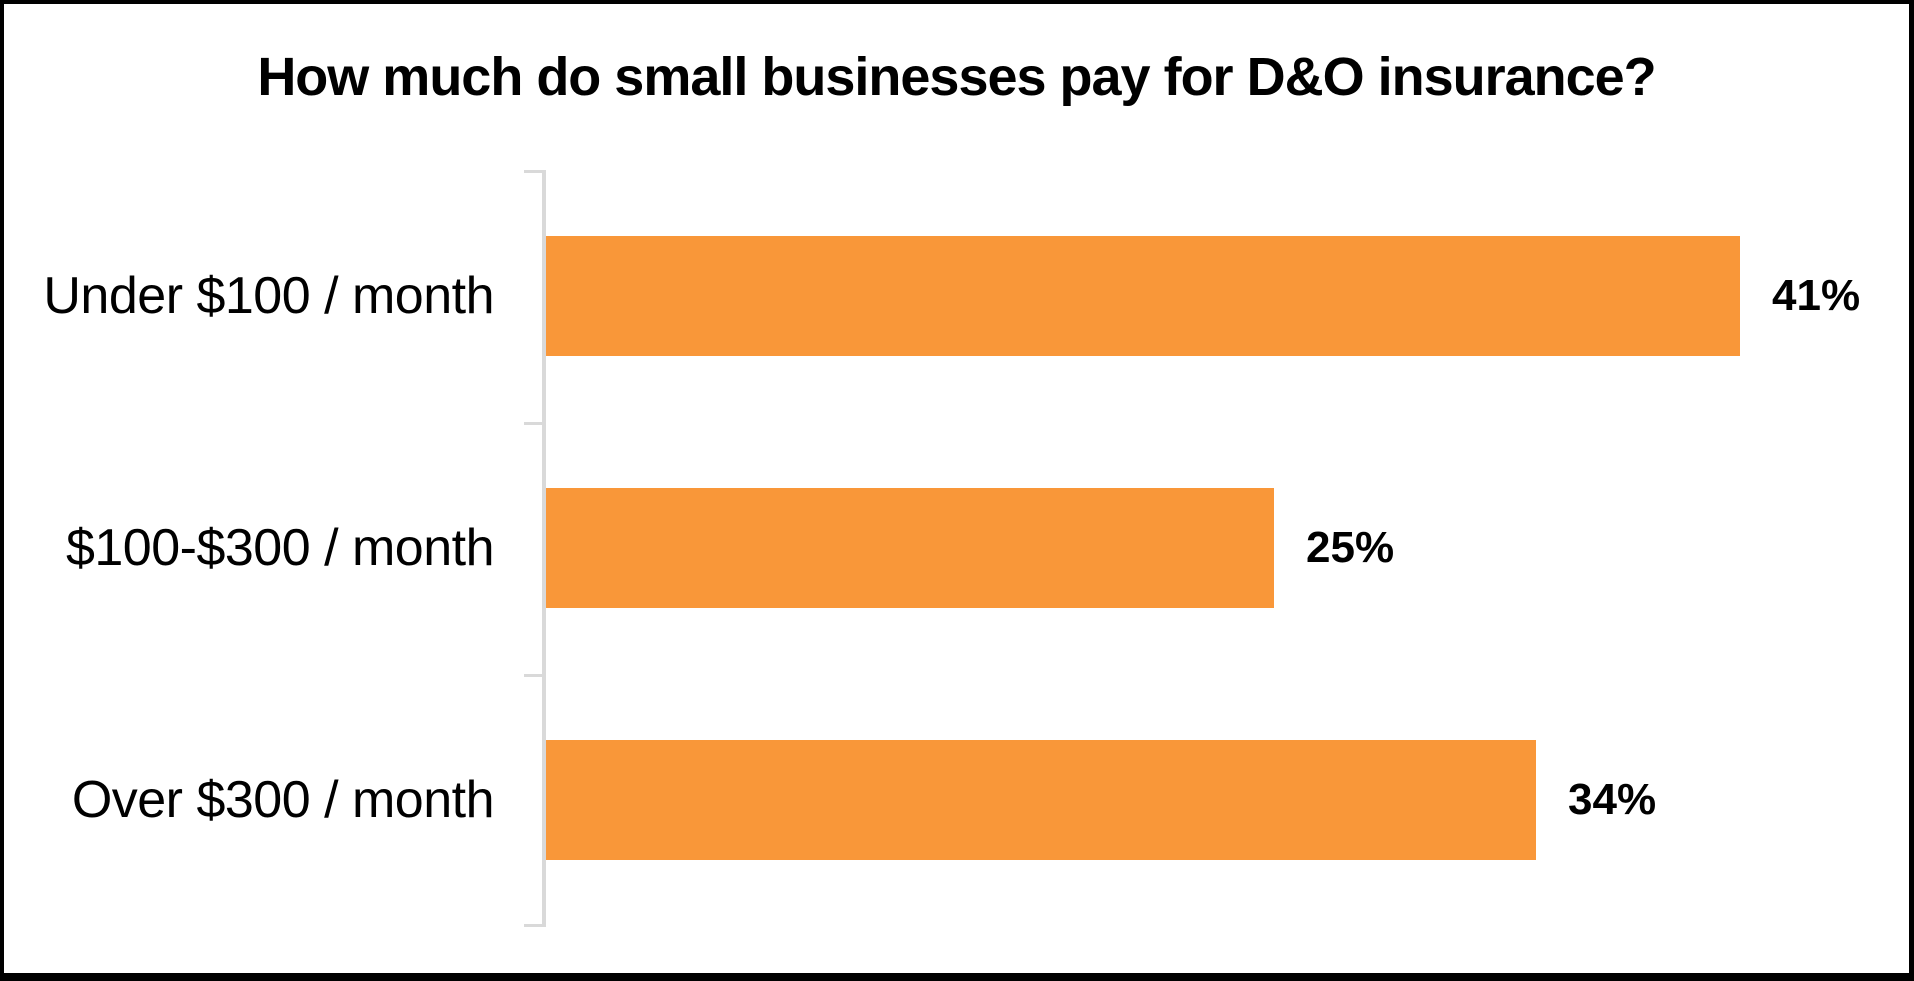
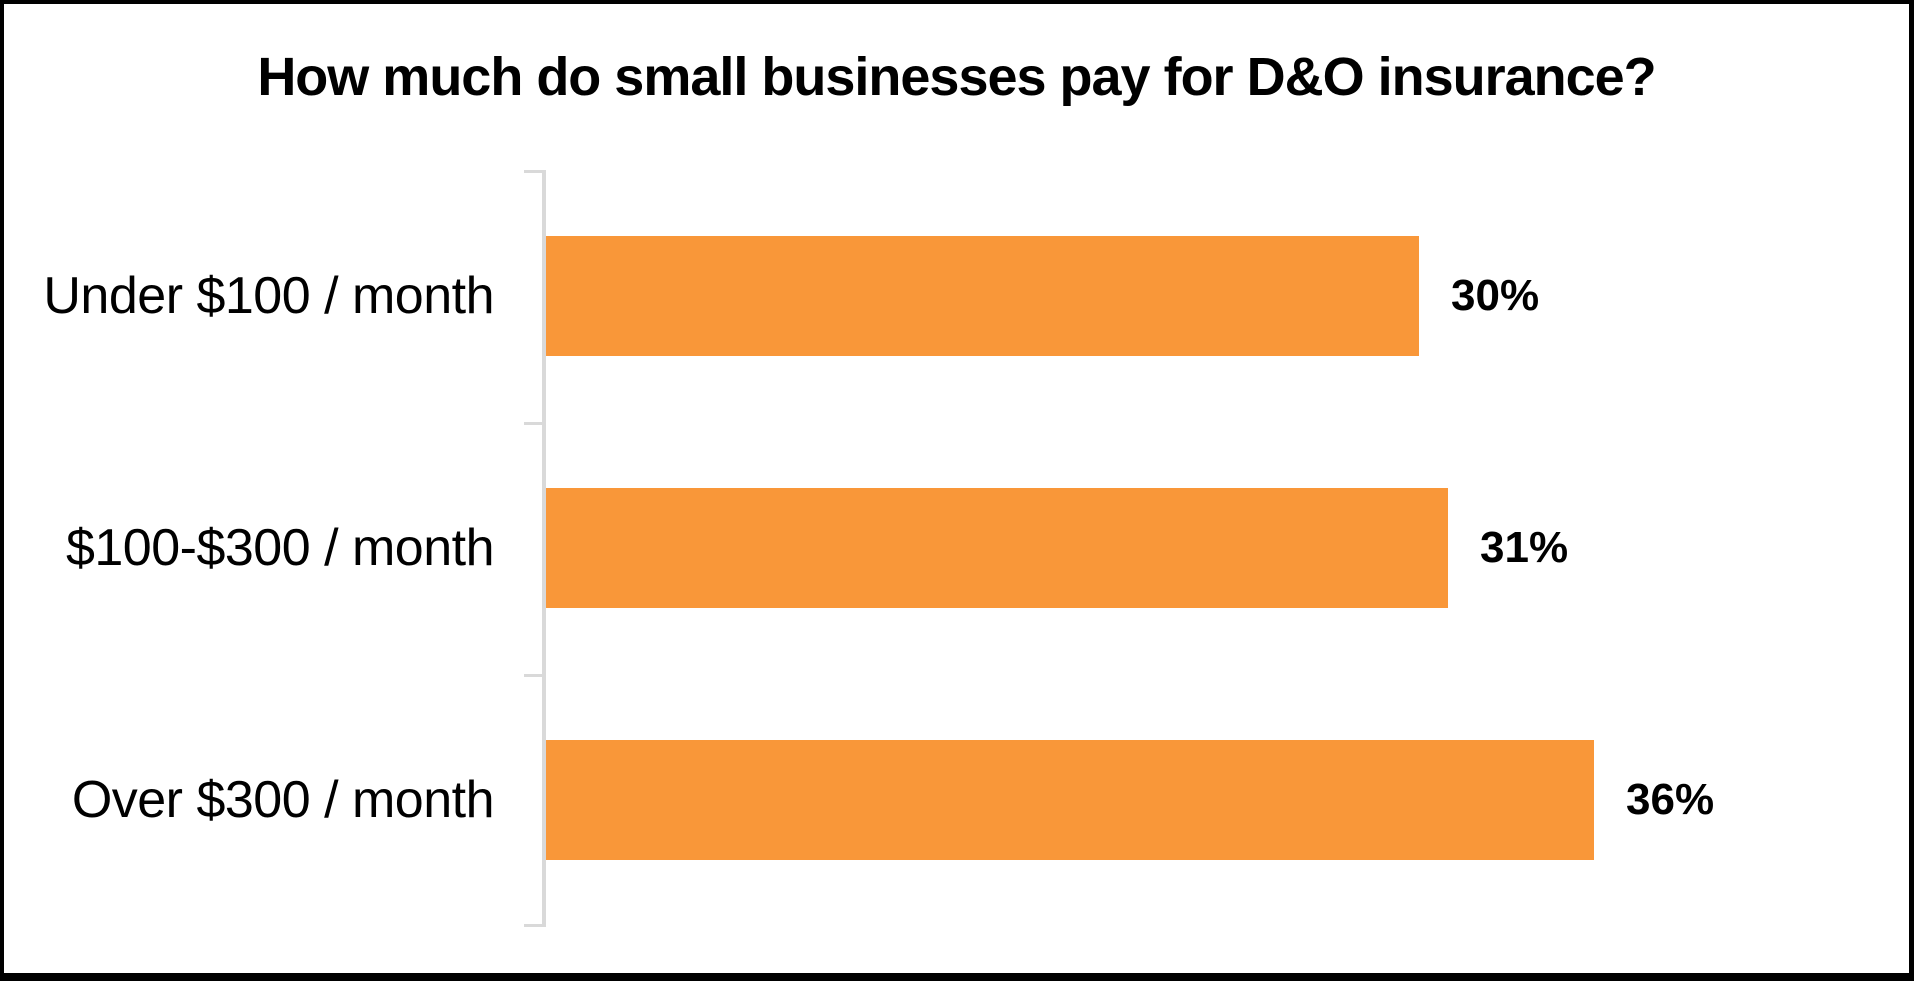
Under $100 / month: 41% -> 30%
$100-$300 / month: 25% -> 31%
Over $300 / month: 34% -> 36%
